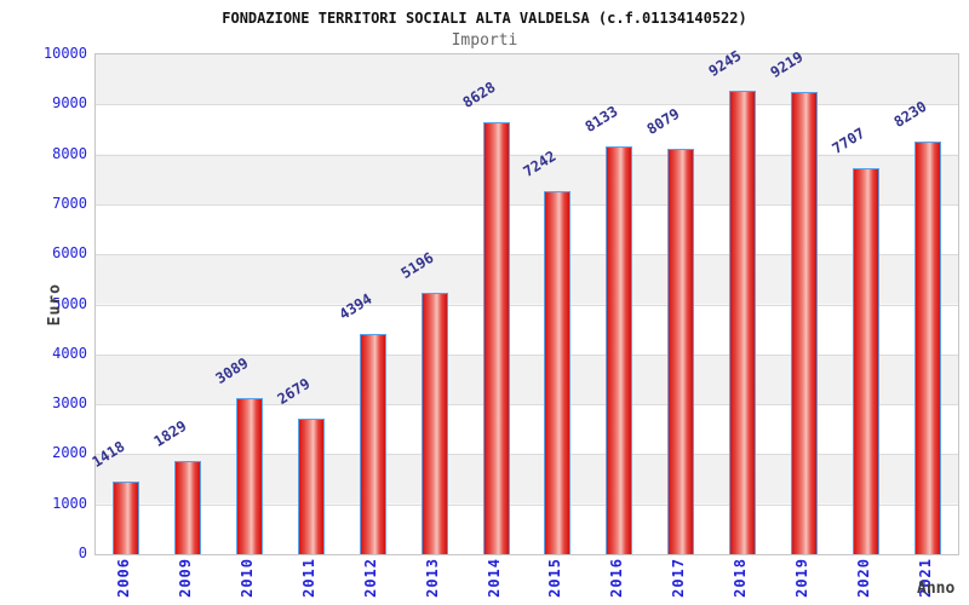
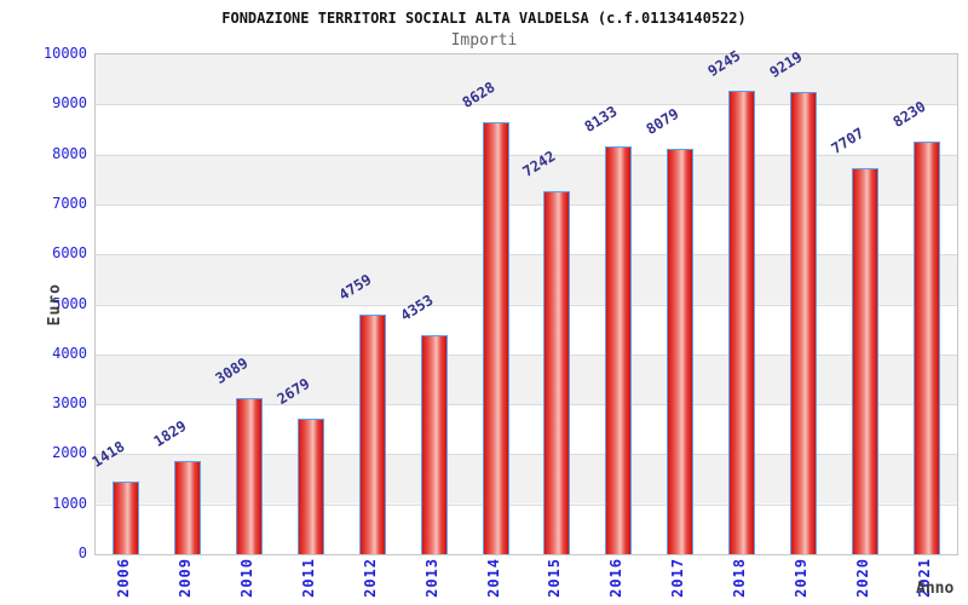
2012: 4394 -> 4759
2013: 5196 -> 4353
